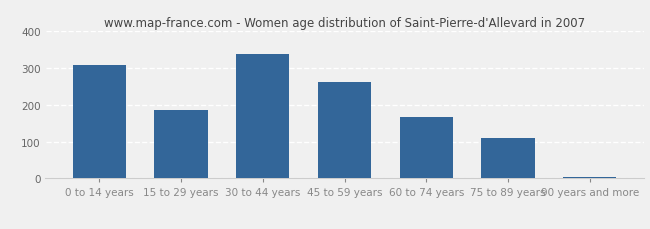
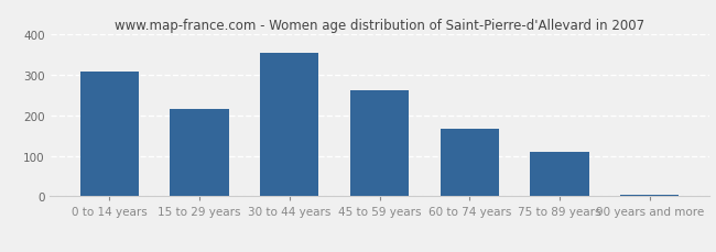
15 to 29 years: 186 -> 215
30 to 44 years: 338 -> 355
